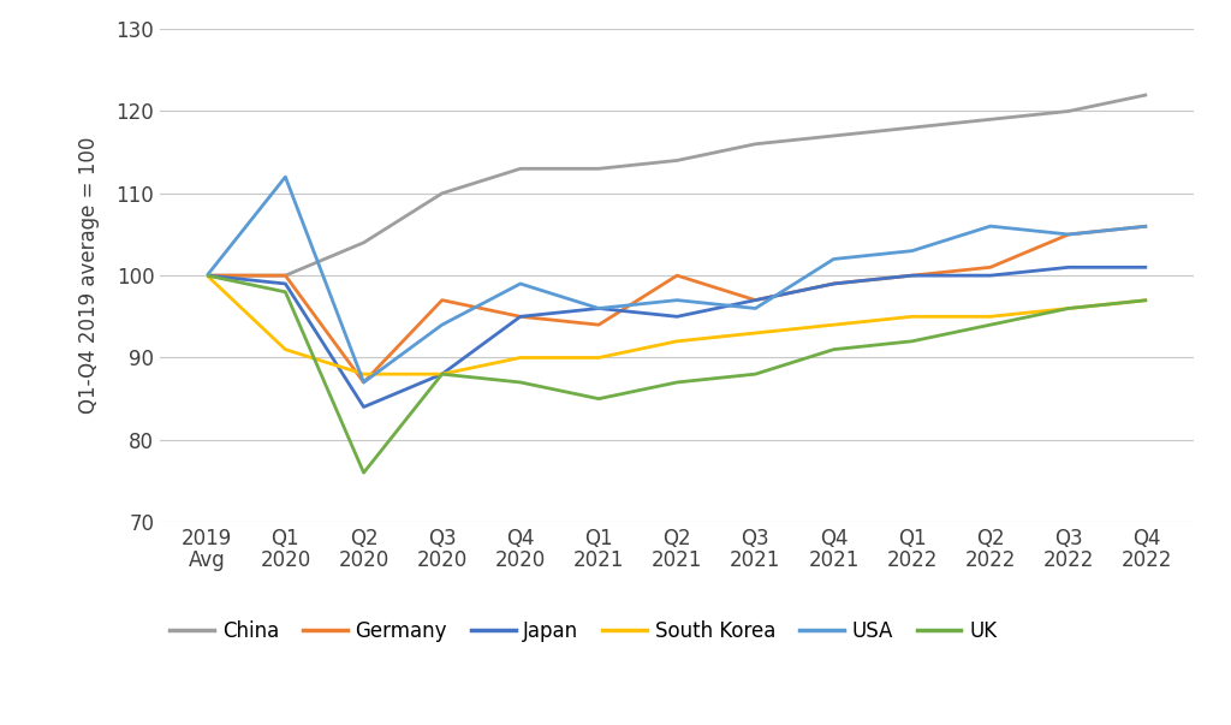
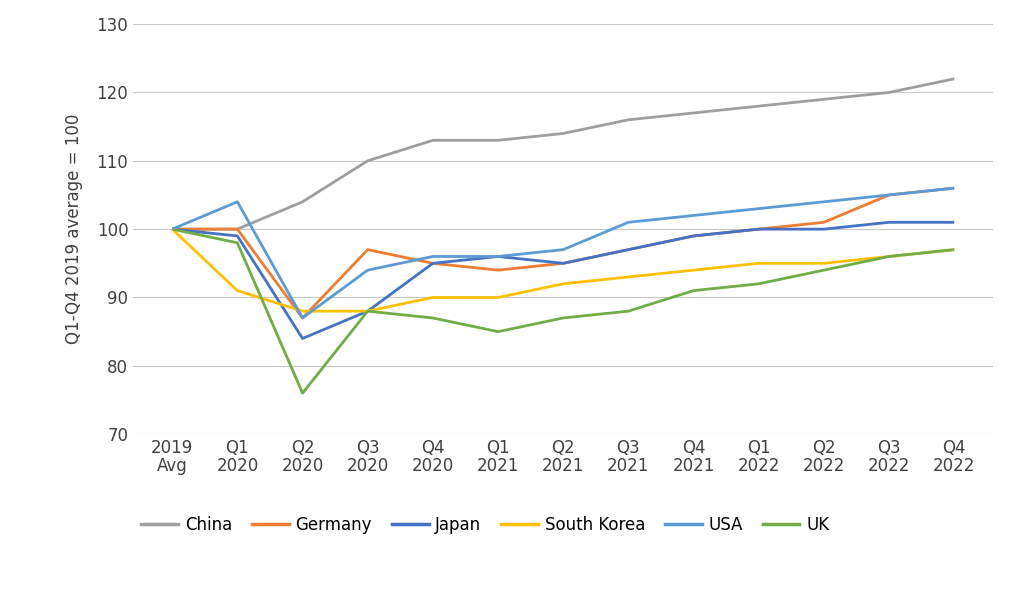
USA/Q1 2020: 112 -> 104
USA/Q4 2020: 99 -> 96
Germany/Q2 2021: 100 -> 95
USA/Q3 2021: 96 -> 101
USA/Q2 2022: 106 -> 104
